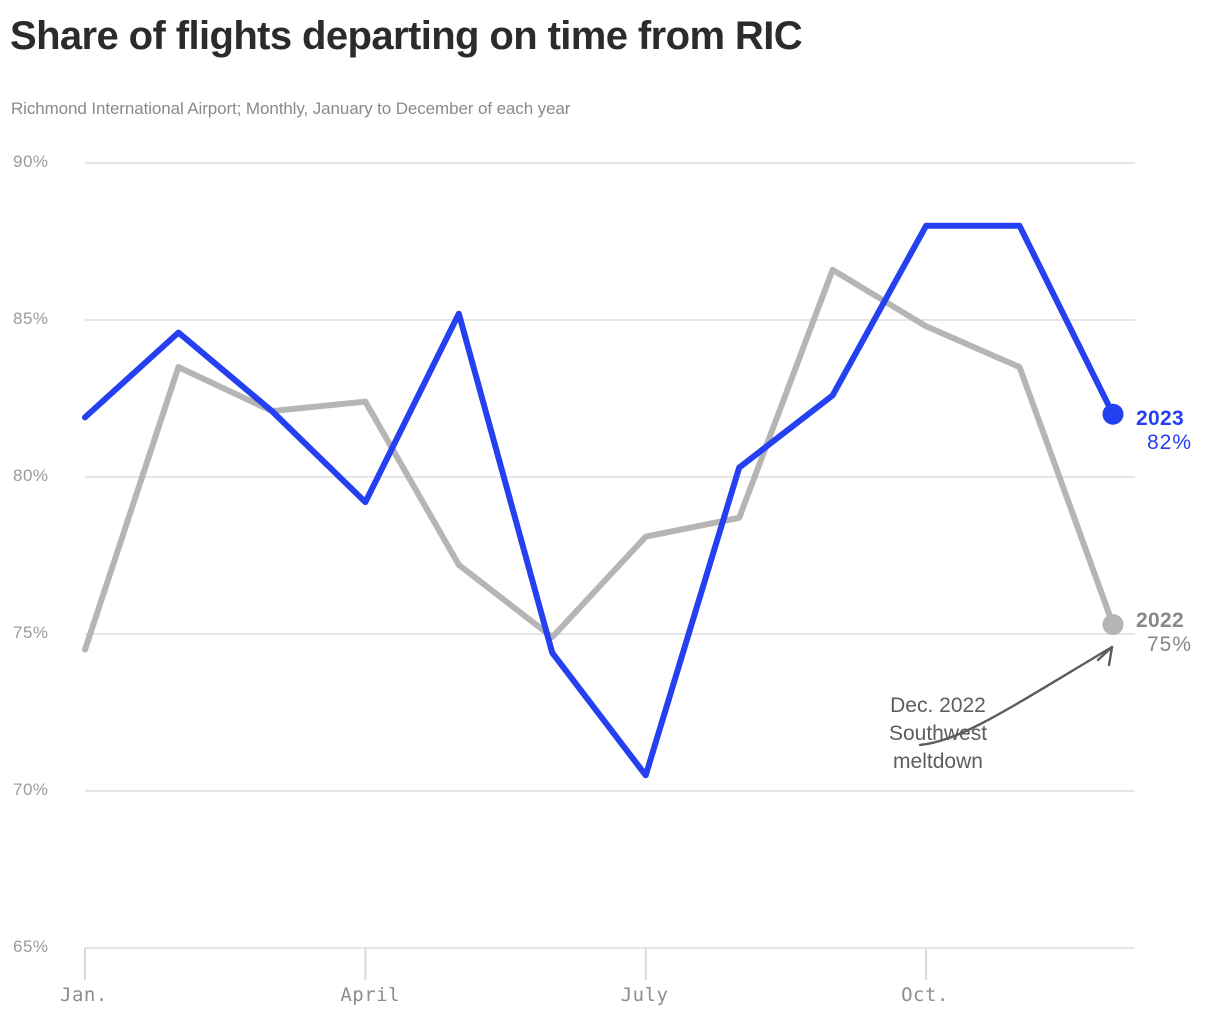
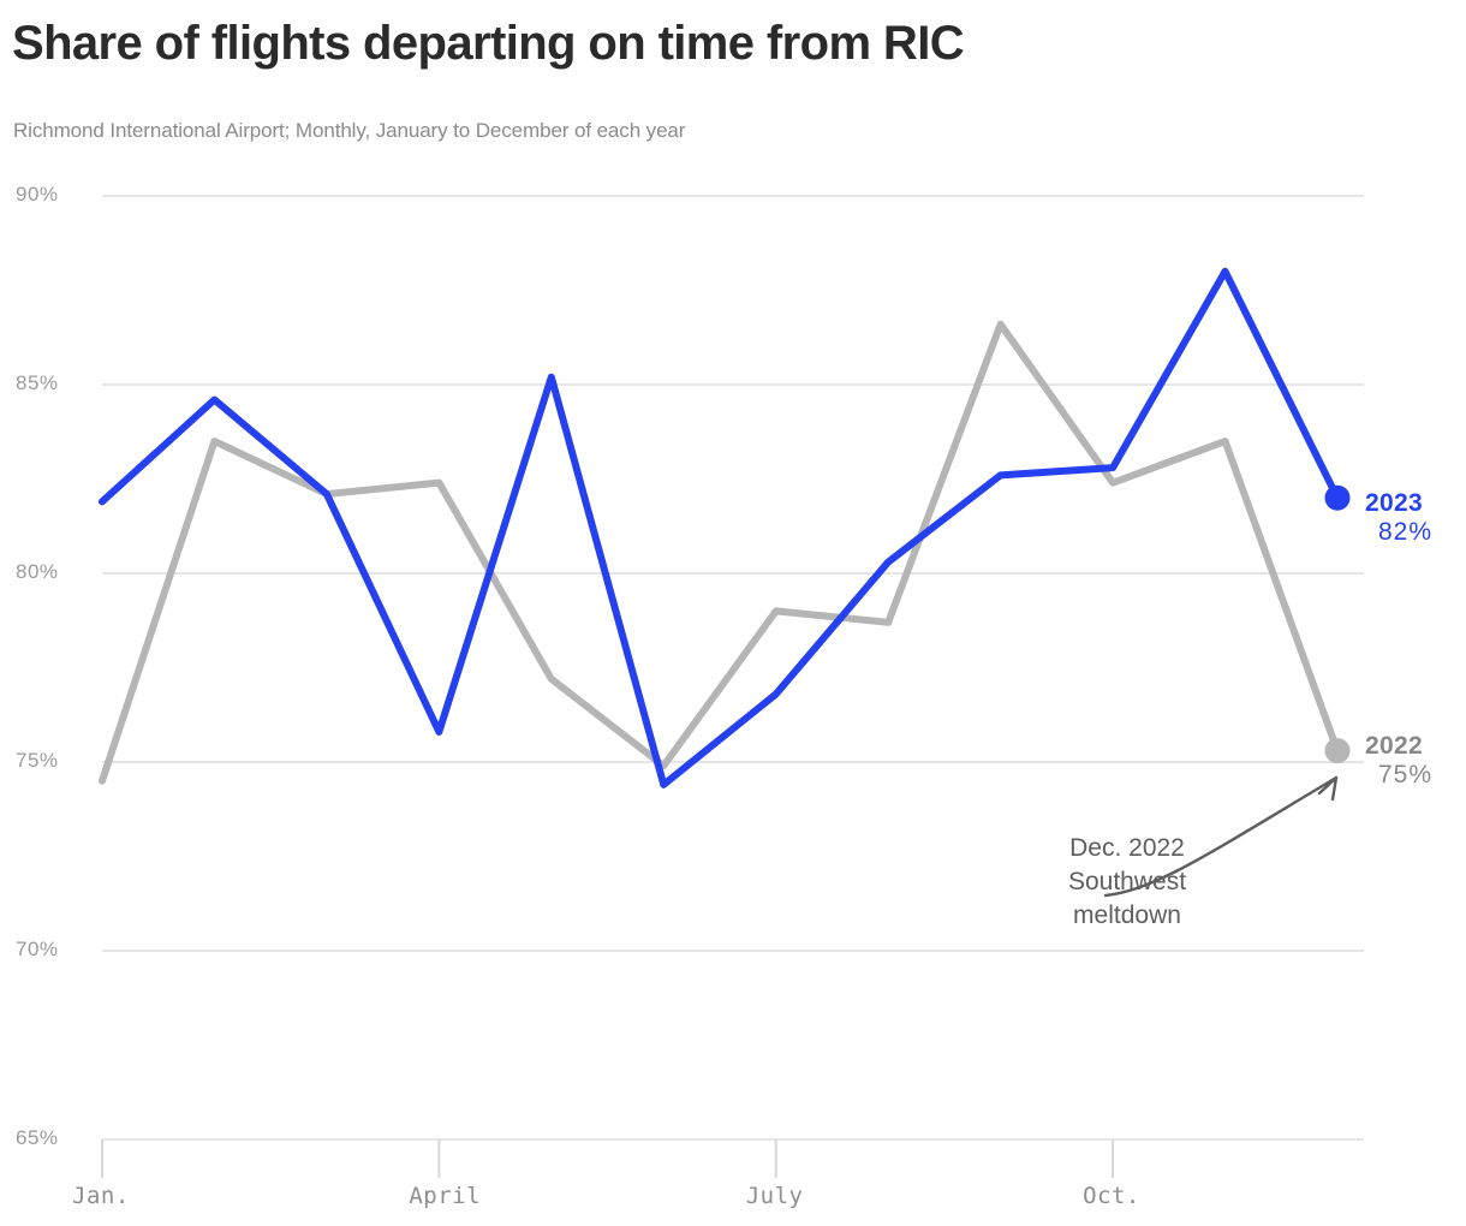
2023/April: 79.2% -> 75.8%
2023/July: 70.5% -> 76.8%
2022/July: 78.1% -> 79.0%
2023/Oct.: 88.0% -> 82.8%
2022/Oct.: 84.8% -> 82.4%
